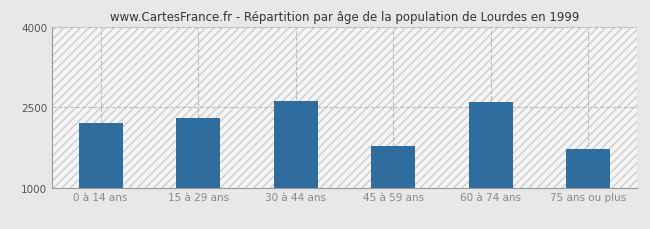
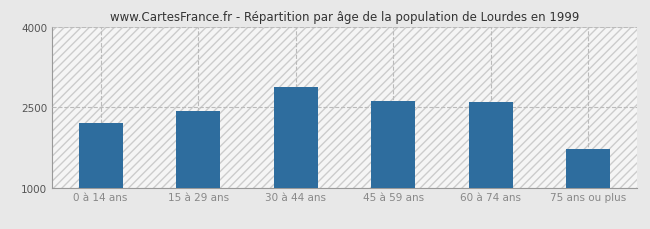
15 à 29 ans: 2300 -> 2430
30 à 44 ans: 2620 -> 2870
45 à 59 ans: 1780 -> 2620
